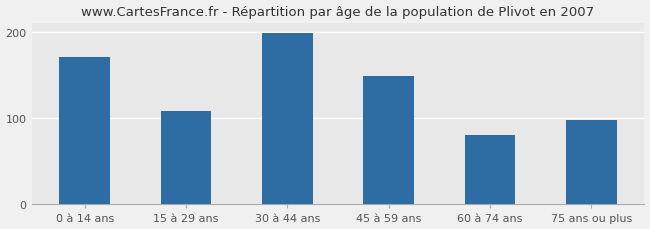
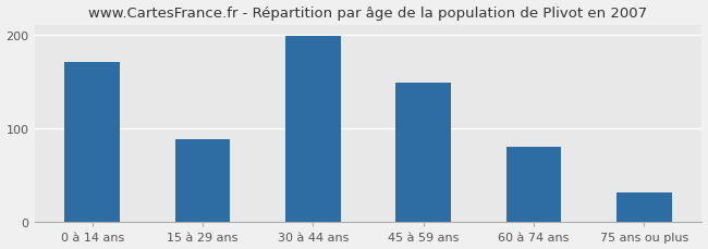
15 à 29 ans: 108 -> 88
75 ans ou plus: 98 -> 32
